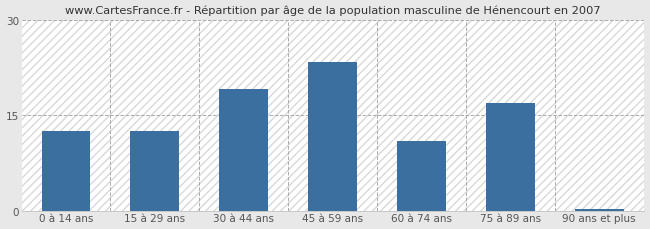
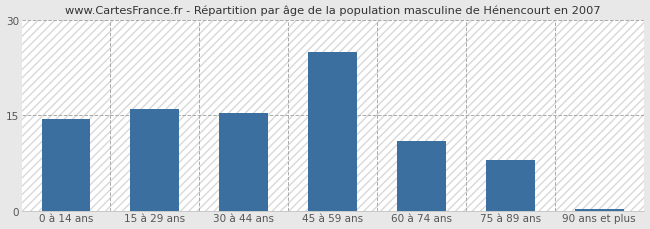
0 à 14 ans: 12.6 -> 14.5
15 à 29 ans: 12.6 -> 16.0
30 à 44 ans: 19.2 -> 15.3
45 à 59 ans: 23.4 -> 25.0
75 à 89 ans: 17.0 -> 8.0
